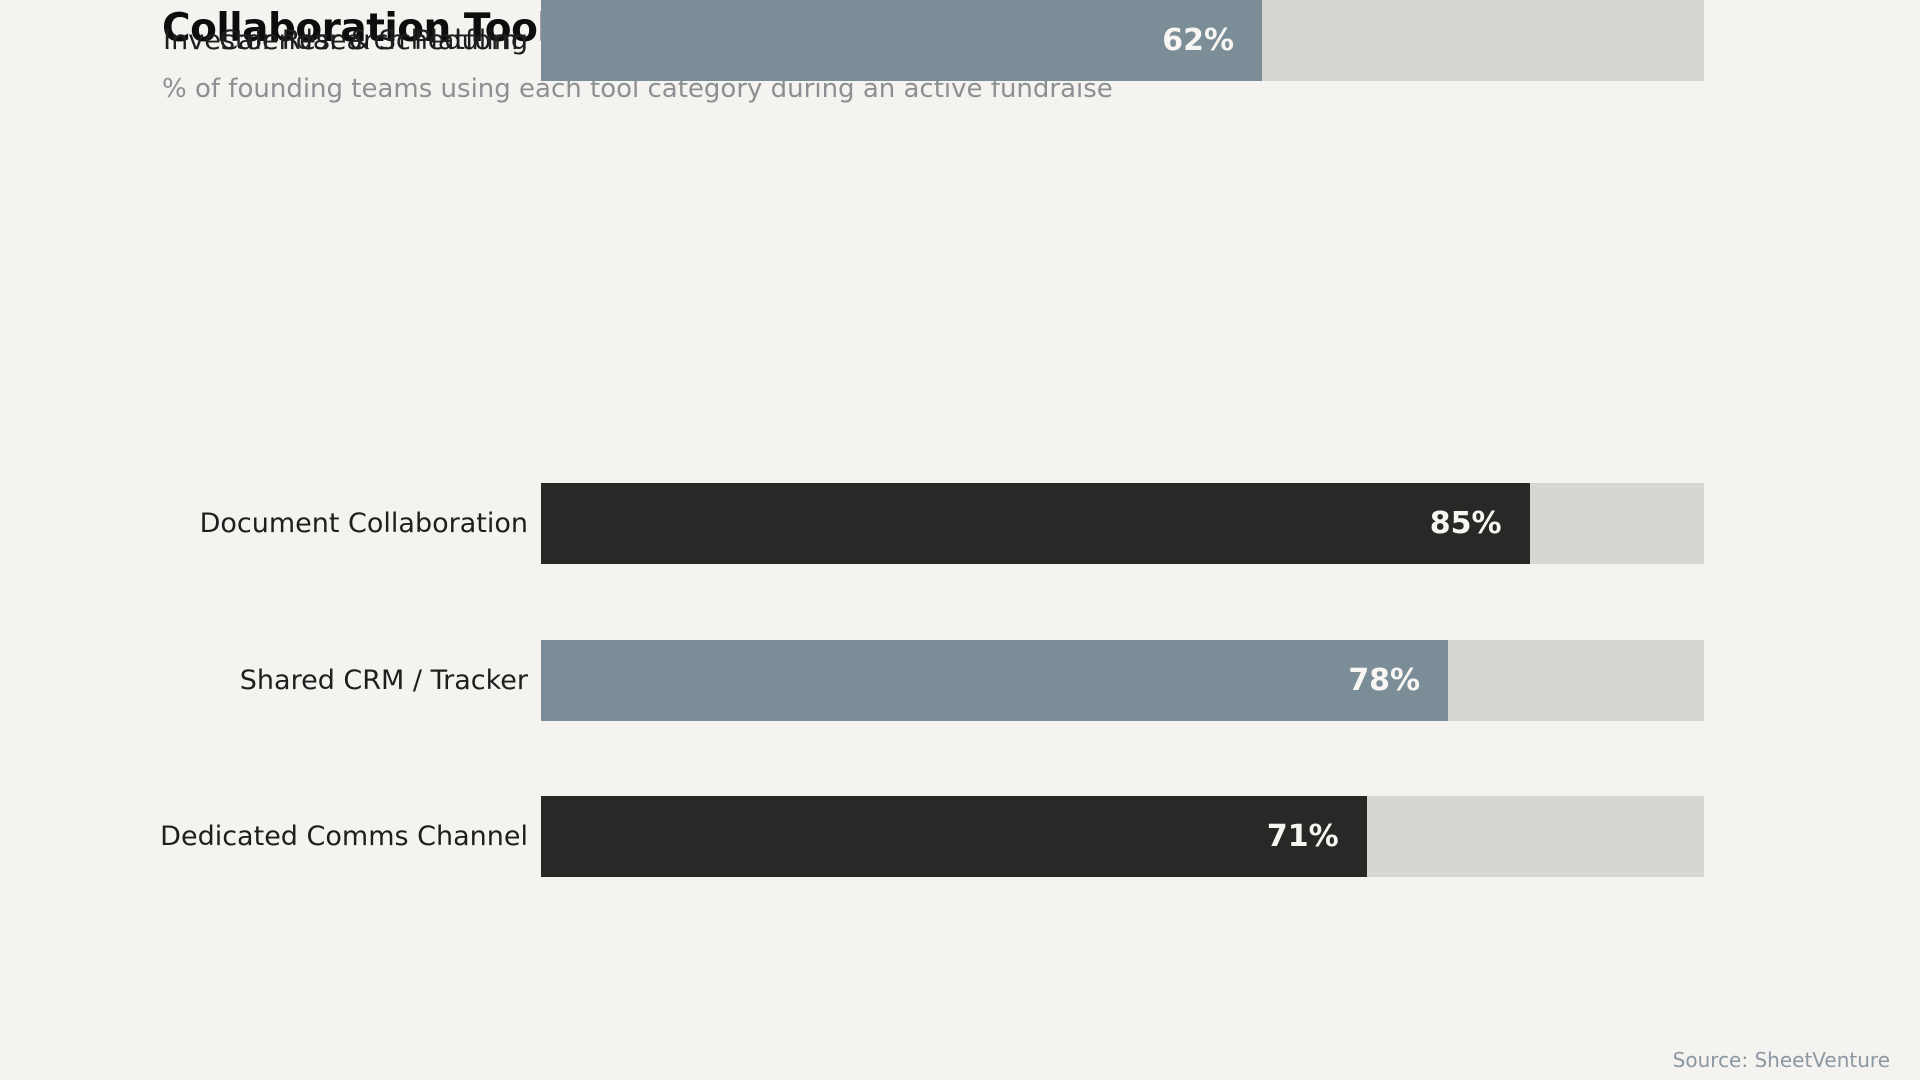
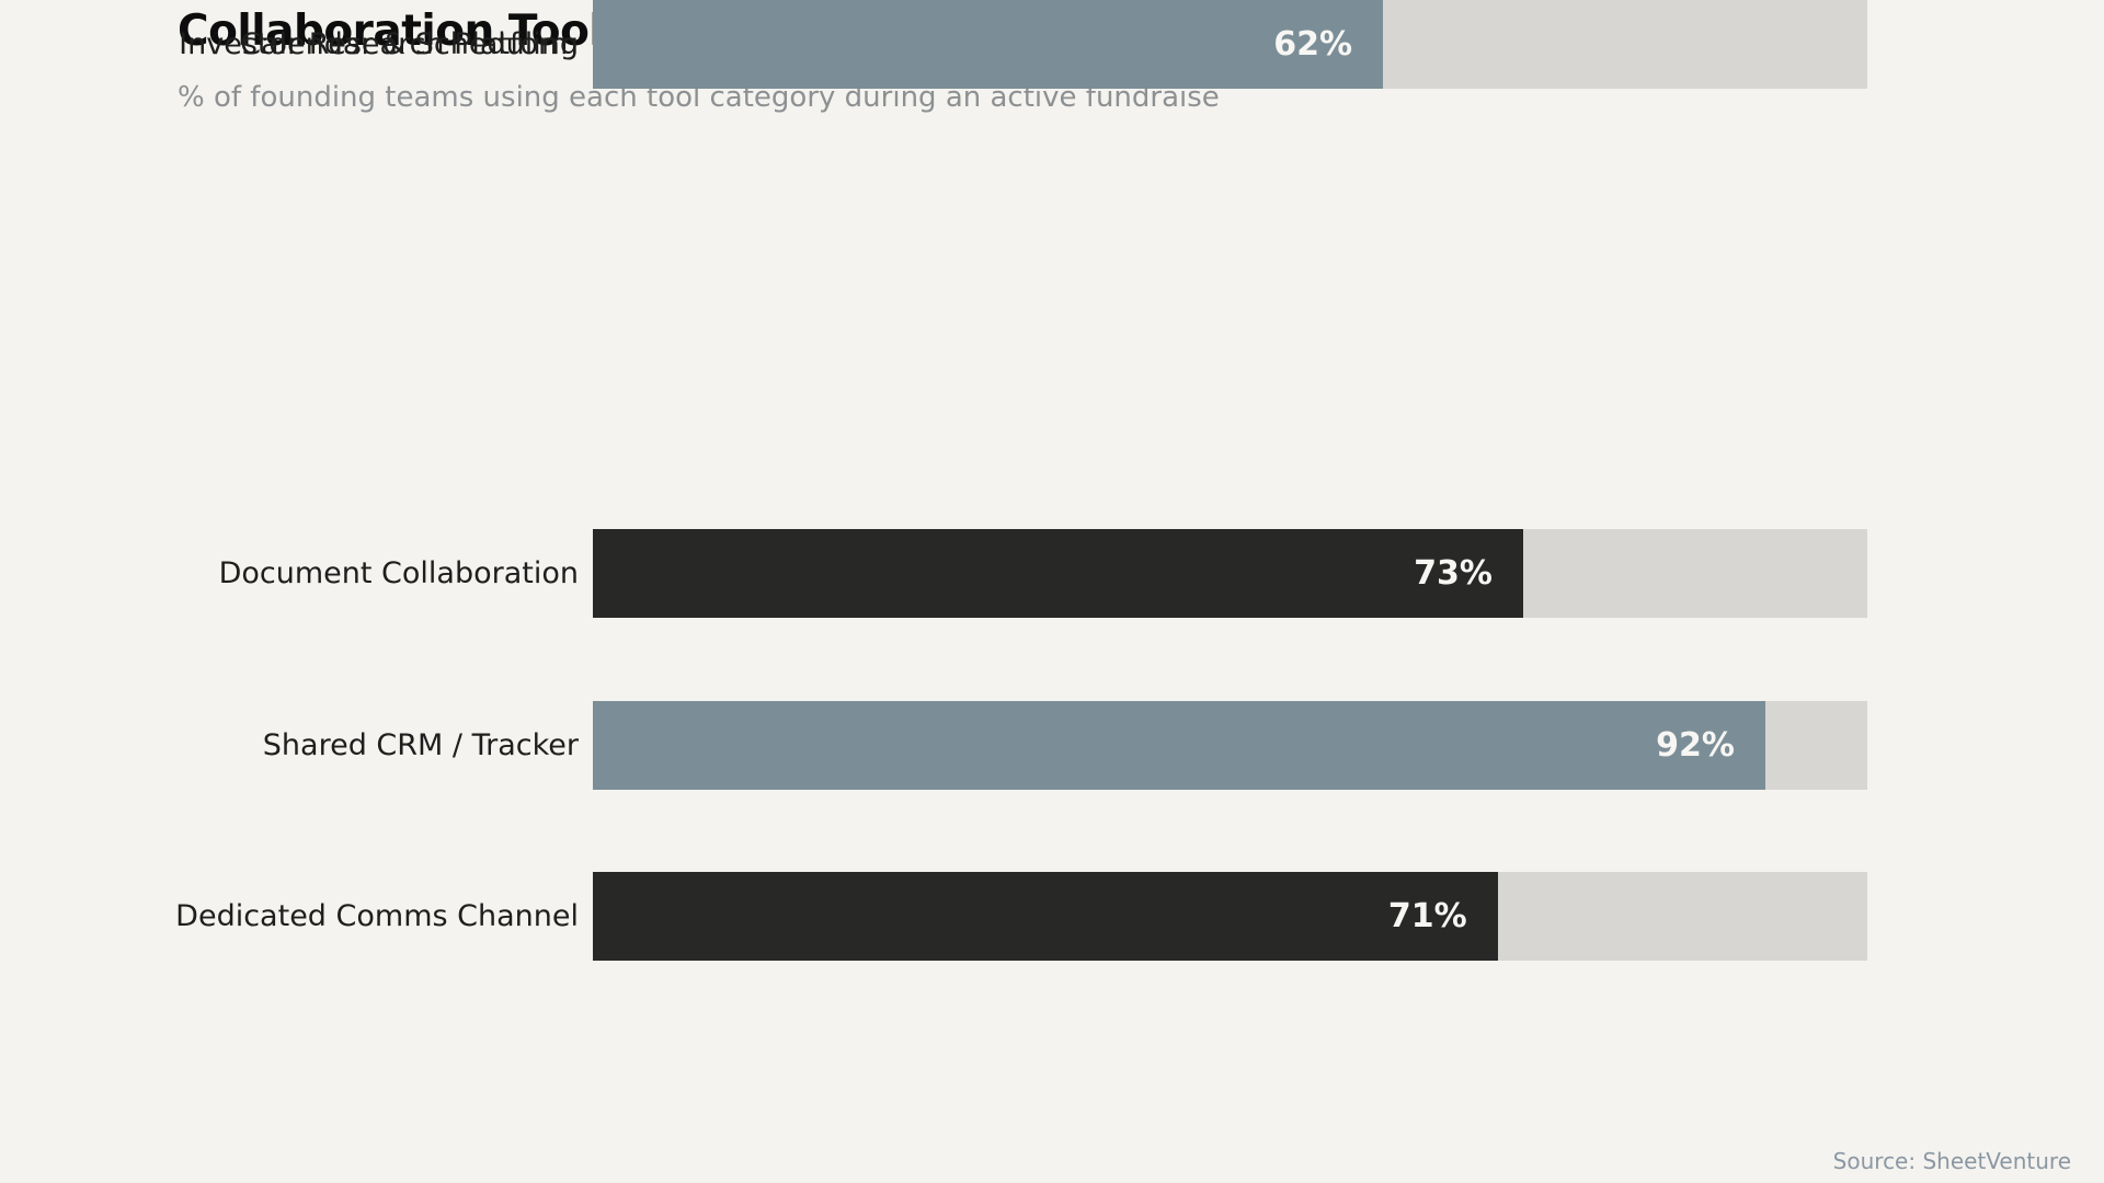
Document Collaboration: 85% -> 73%
Shared CRM / Tracker: 78% -> 92%
